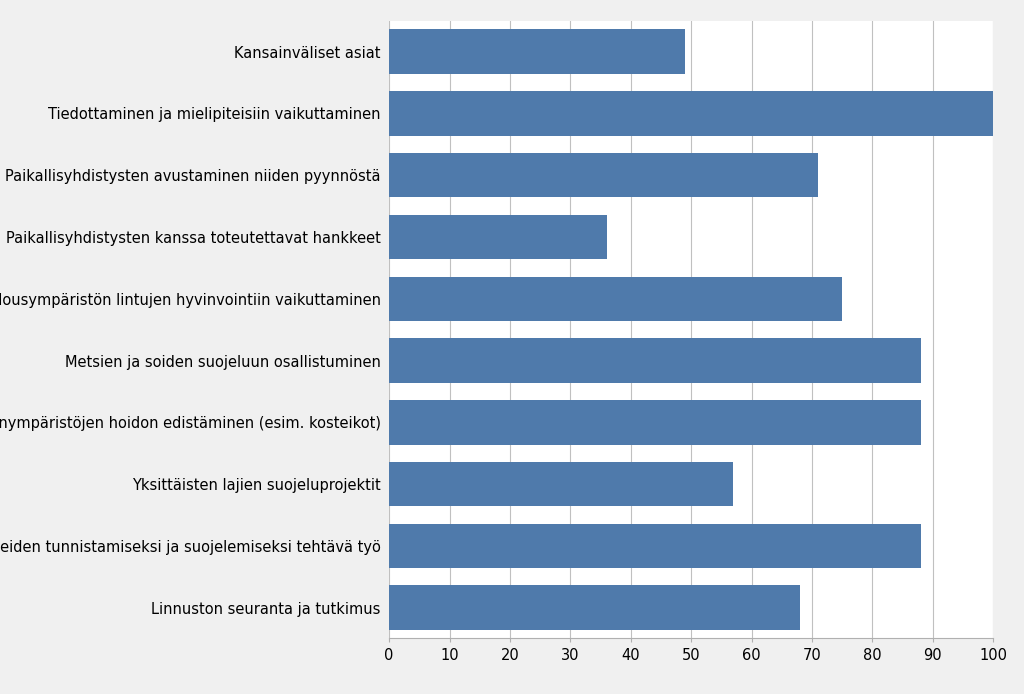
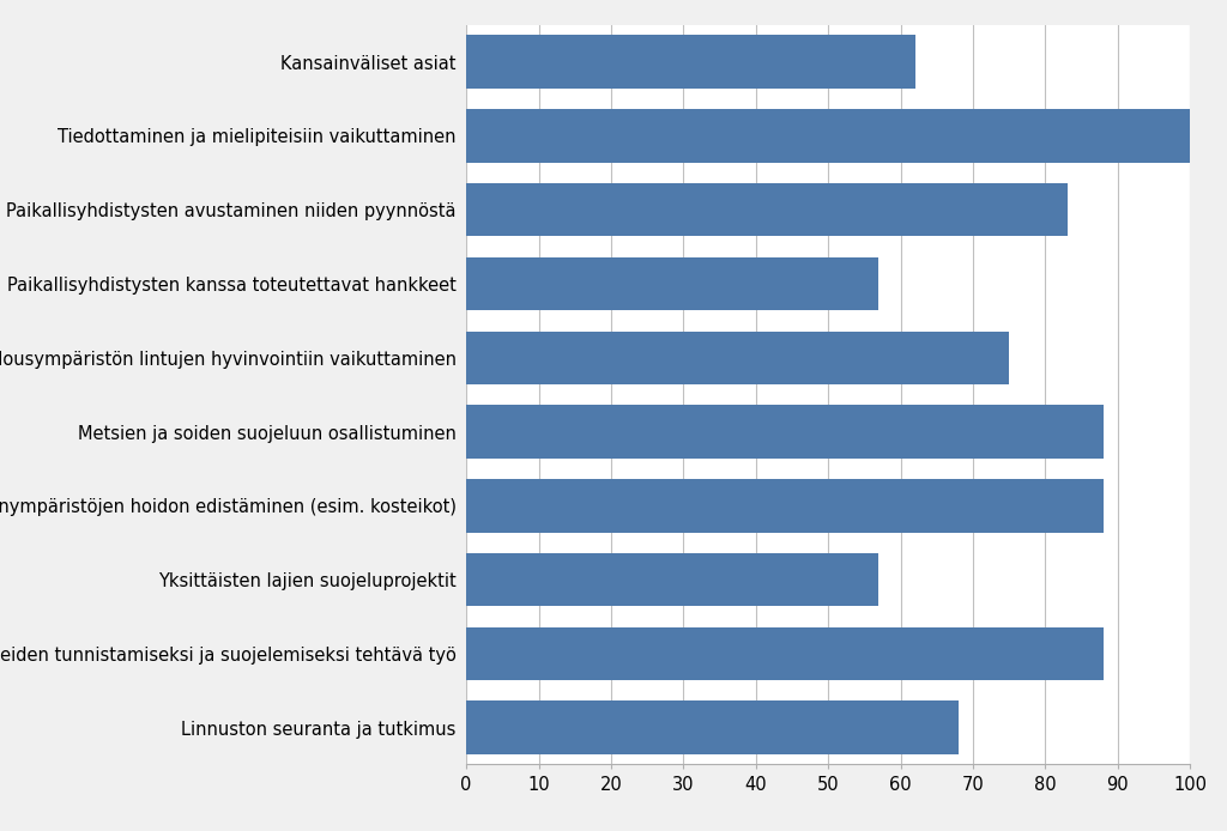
Kansainväliset asiat: 49 -> 62
Paikallisyhdistysten avustaminen niiden pyynnöstä: 71 -> 83
Paikallisyhdistysten kanssa toteutettavat hankkeet: 36 -> 57
